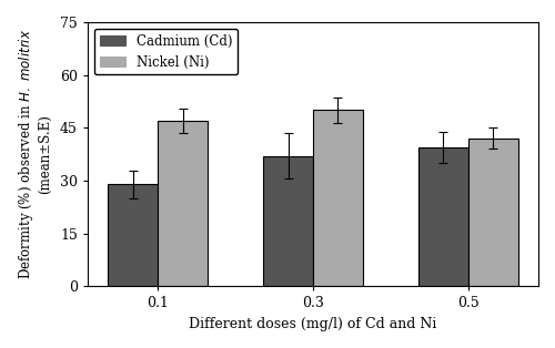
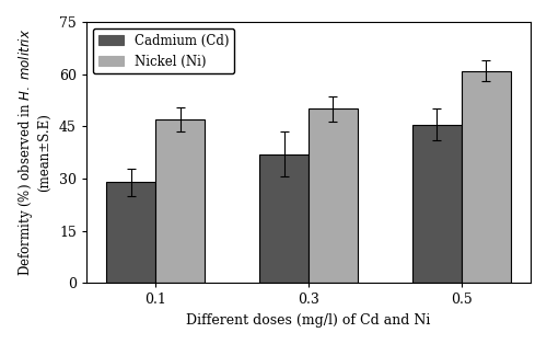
Cadmium (Cd)/0.5: 39.5 -> 45.5
Nickel (Ni)/0.5: 42 -> 61
